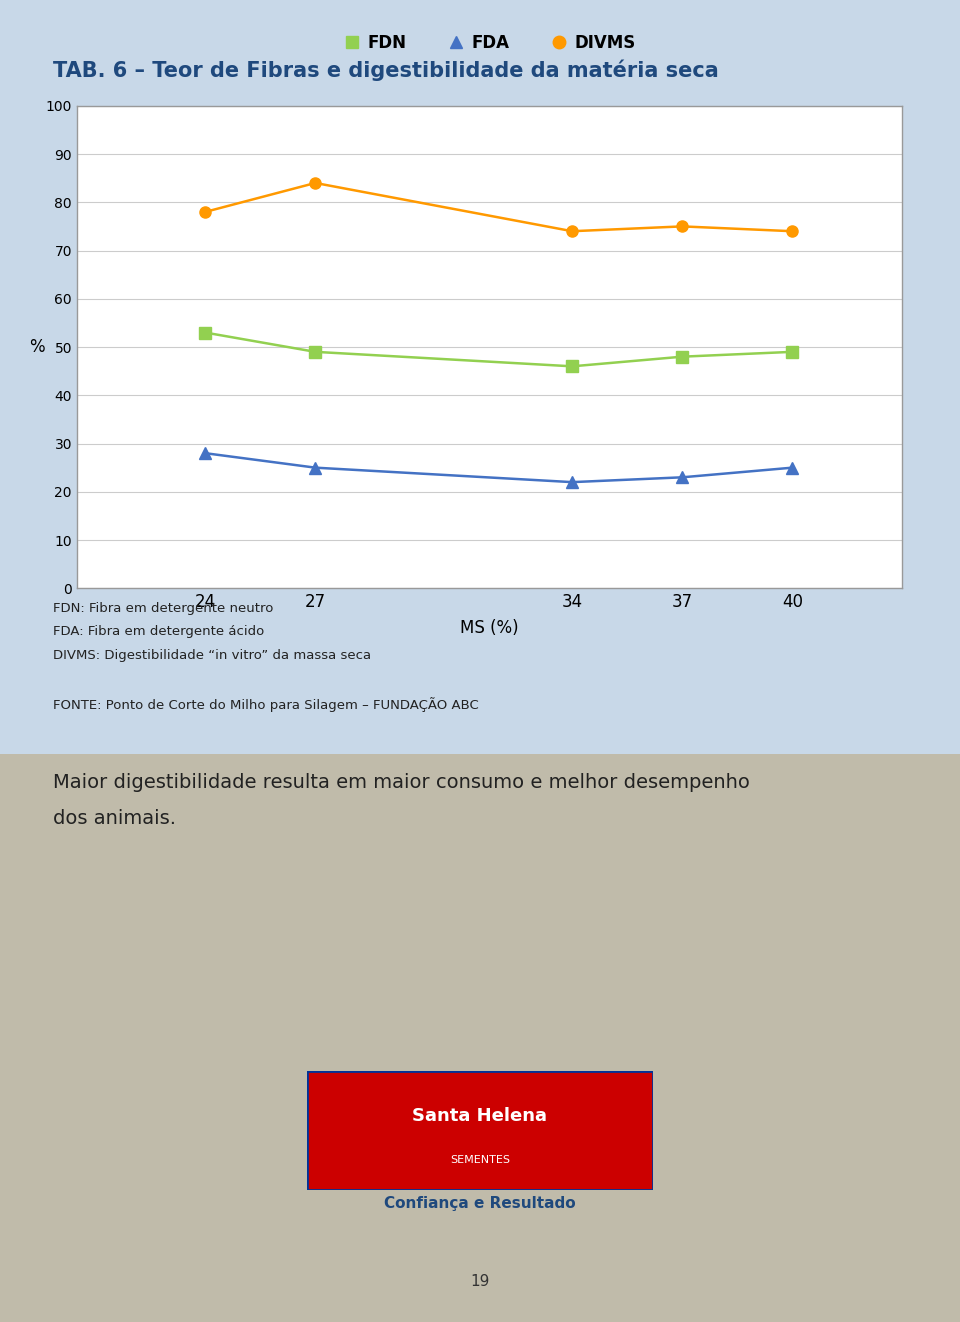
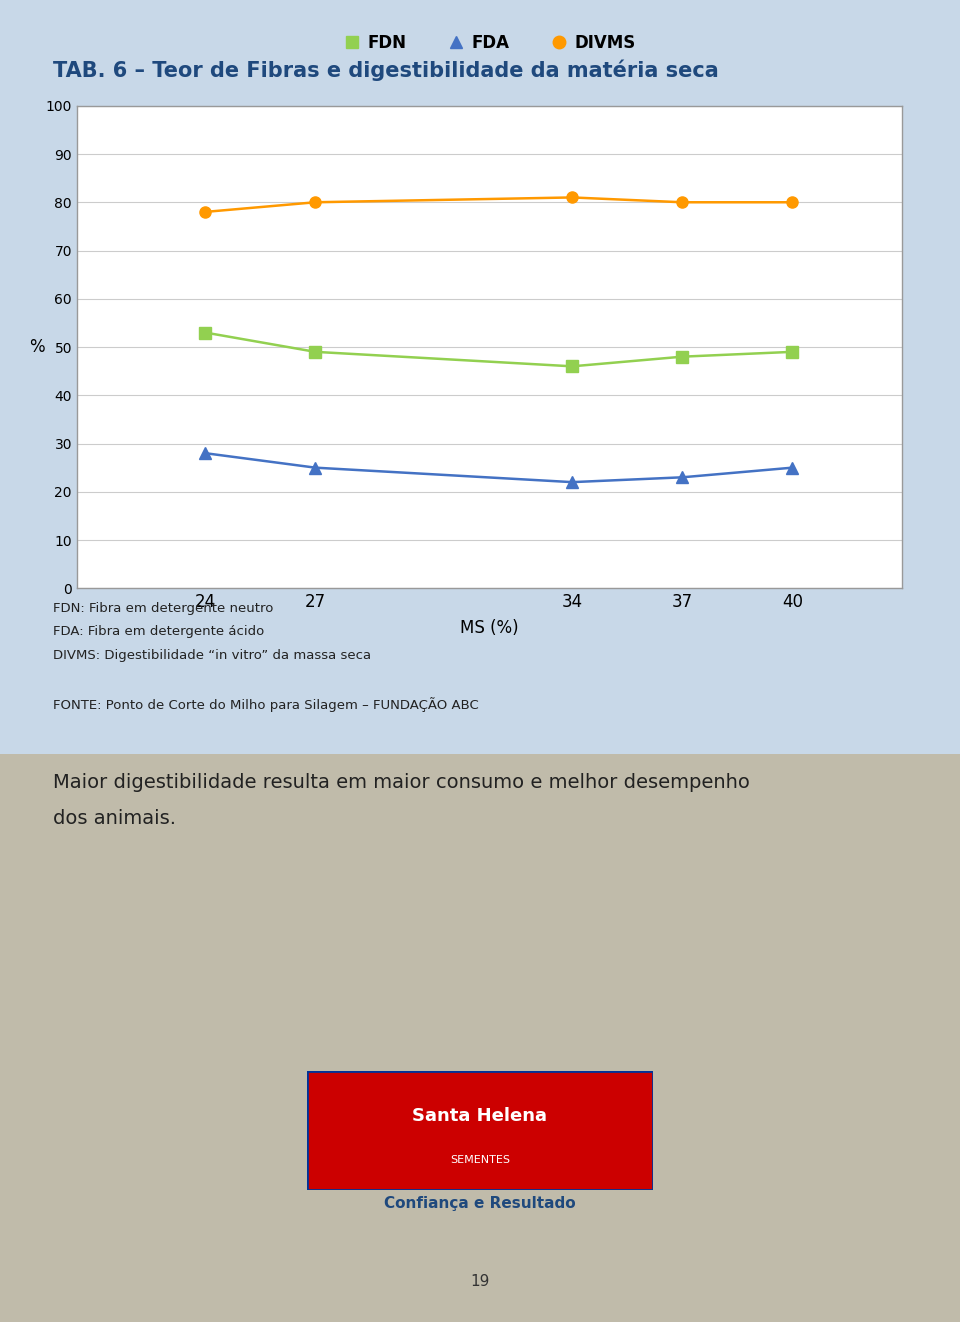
DIVMS/27: 84 -> 80
DIVMS/34: 74 -> 81
DIVMS/37: 75 -> 80
DIVMS/40: 74 -> 80
